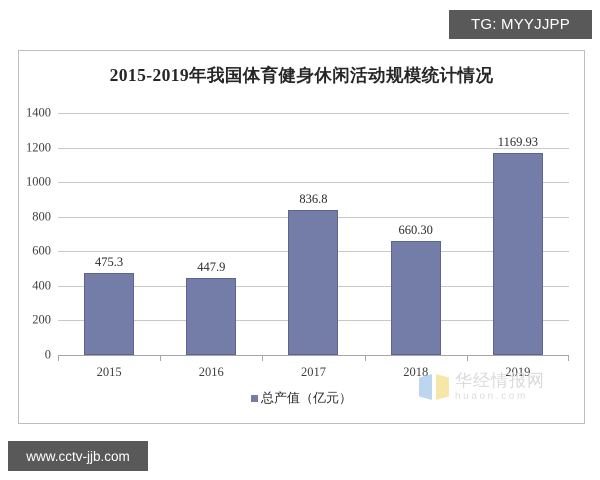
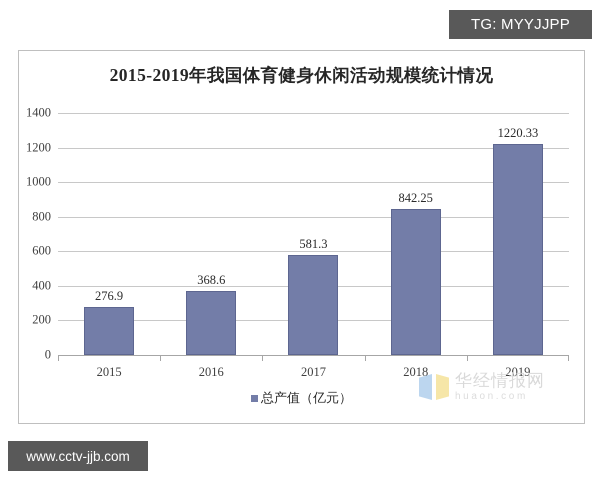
2015: 475.3 -> 276.9
2016: 447.9 -> 368.6
2017: 836.8 -> 581.3
2018: 660.30 -> 842.25
2019: 1169.93 -> 1220.33
